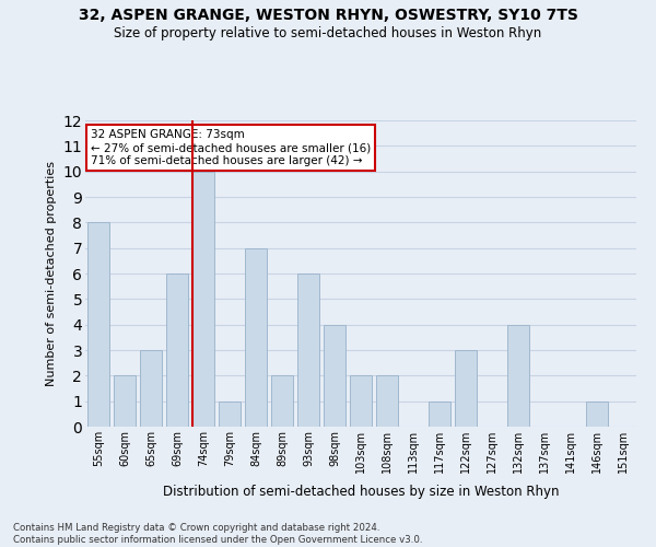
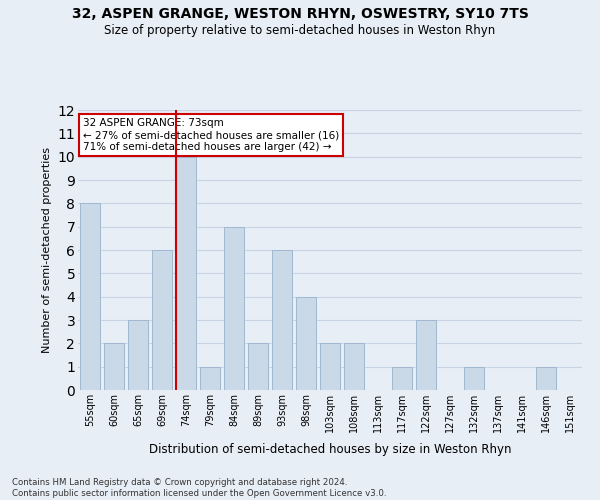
132sqm: 4 -> 1
